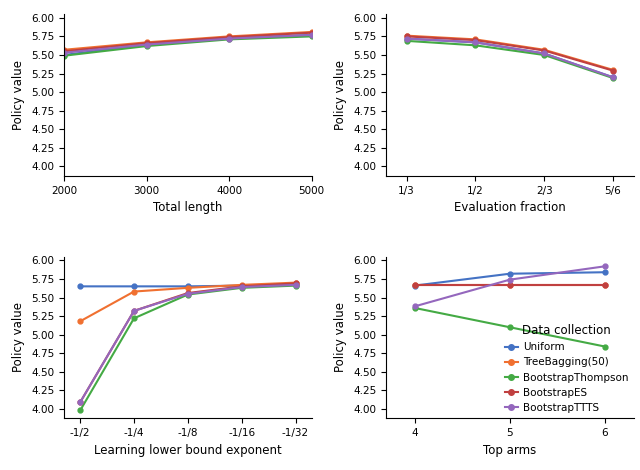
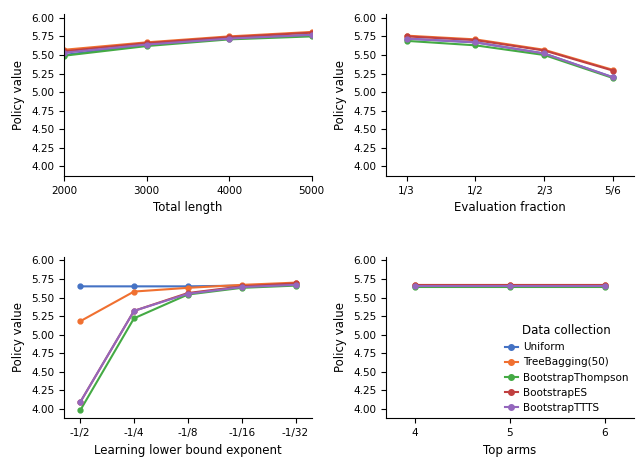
BootstrapThompson/4: 5.36 -> 5.64
BootstrapTTTS/4: 5.38 -> 5.65
Uniform/5: 5.82 -> 5.66
BootstrapThompson/5: 5.10 -> 5.64
BootstrapTTTS/5: 5.74 -> 5.65
Uniform/6: 5.84 -> 5.66
BootstrapThompson/6: 4.84 -> 5.64
BootstrapTTTS/6: 5.92 -> 5.65
